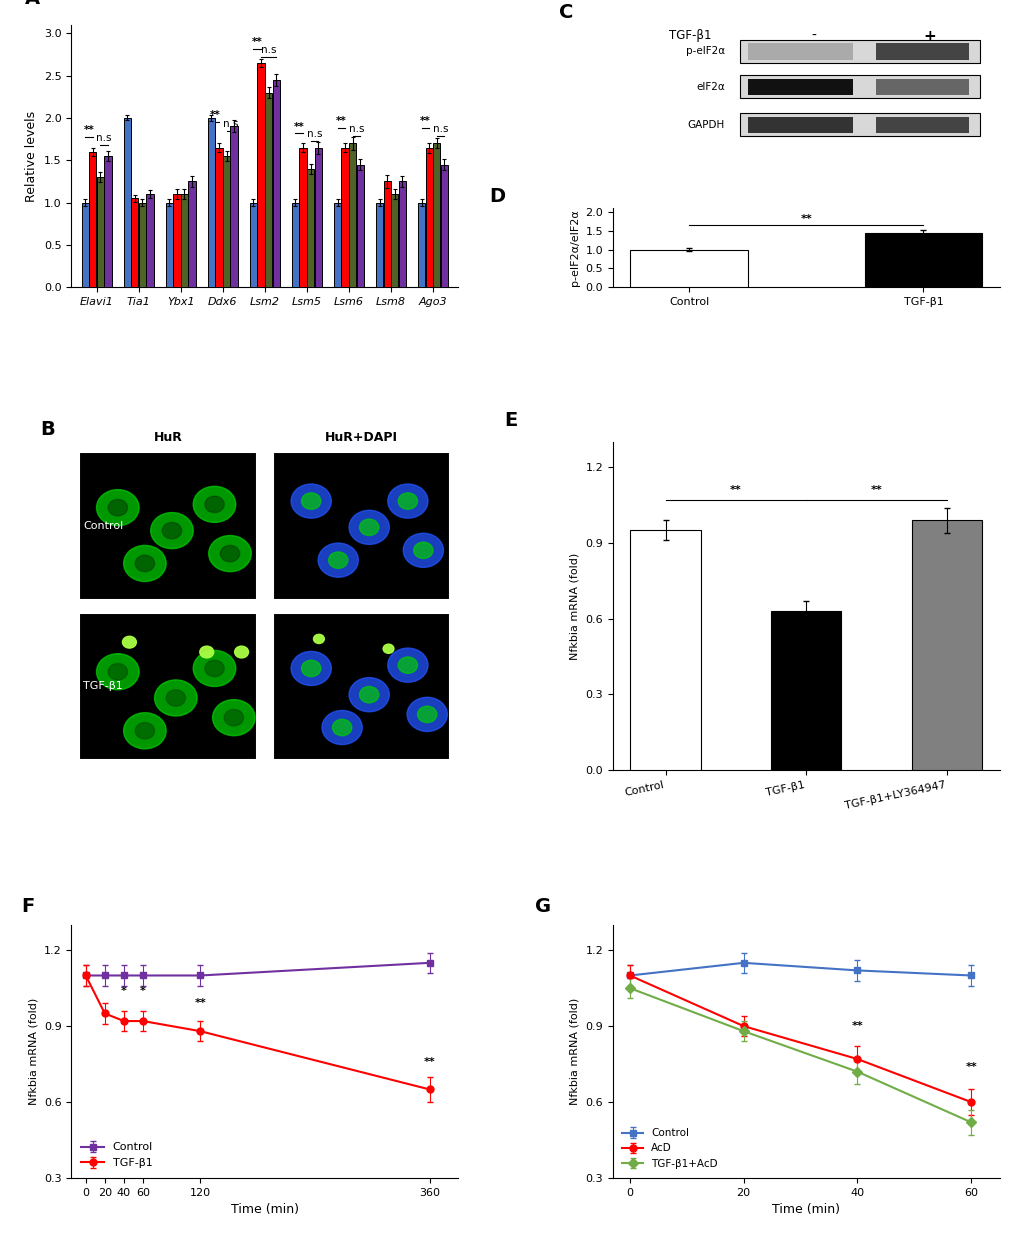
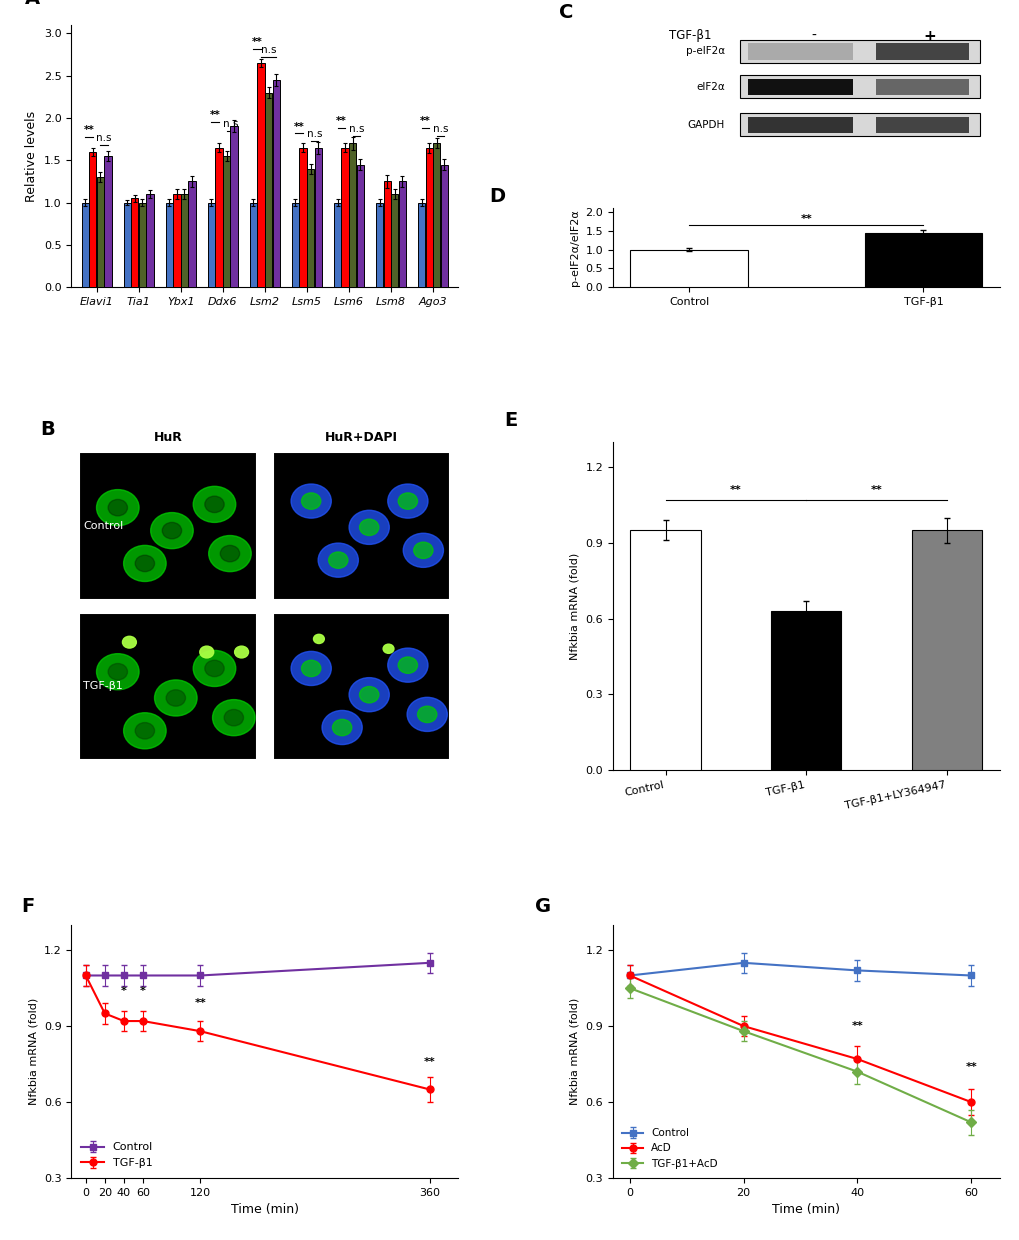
Control/Tia1: 2 -> 1
Control/Ddx6: 2 -> 1
TGF-β1+LY364947: 0.99 -> 0.95
